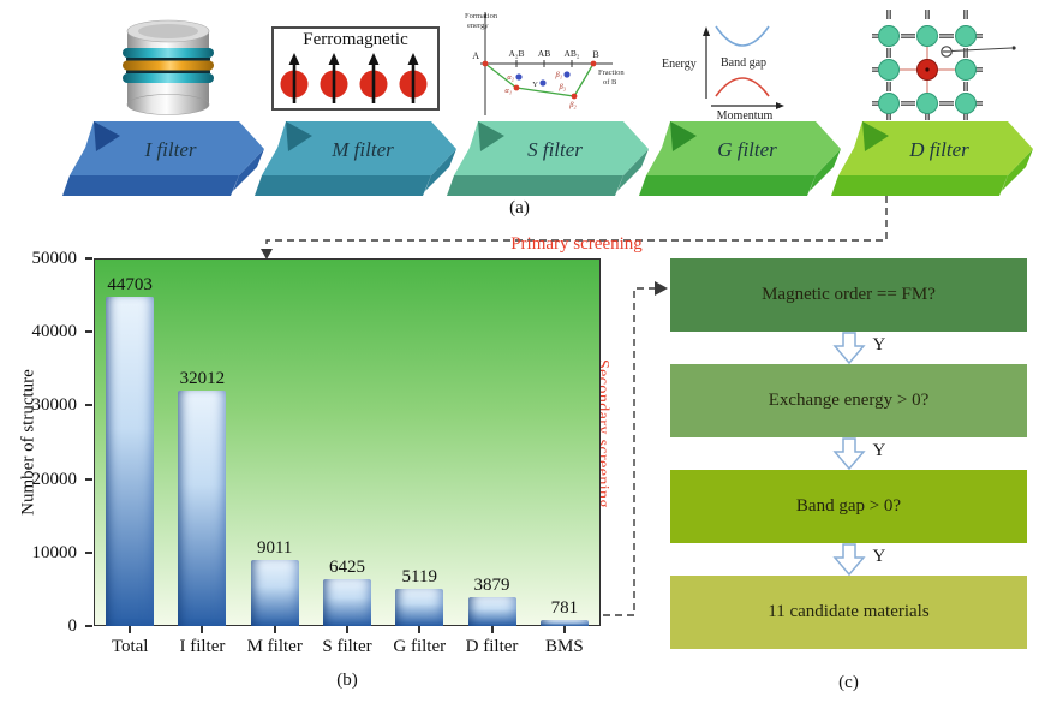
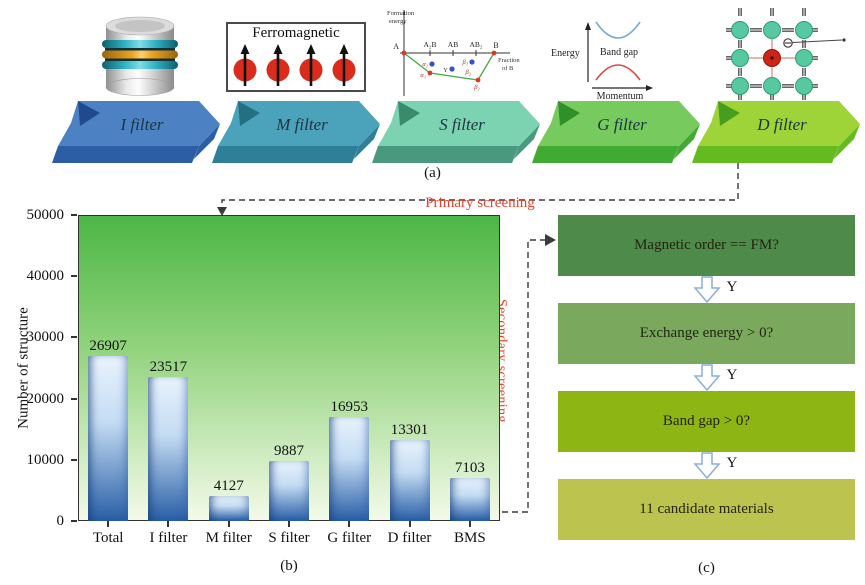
Total: 44703 -> 26907
I filter: 32012 -> 23517
M filter: 9011 -> 4127
S filter: 6425 -> 9887
G filter: 5119 -> 16953
D filter: 3879 -> 13301
BMS: 781 -> 7103
